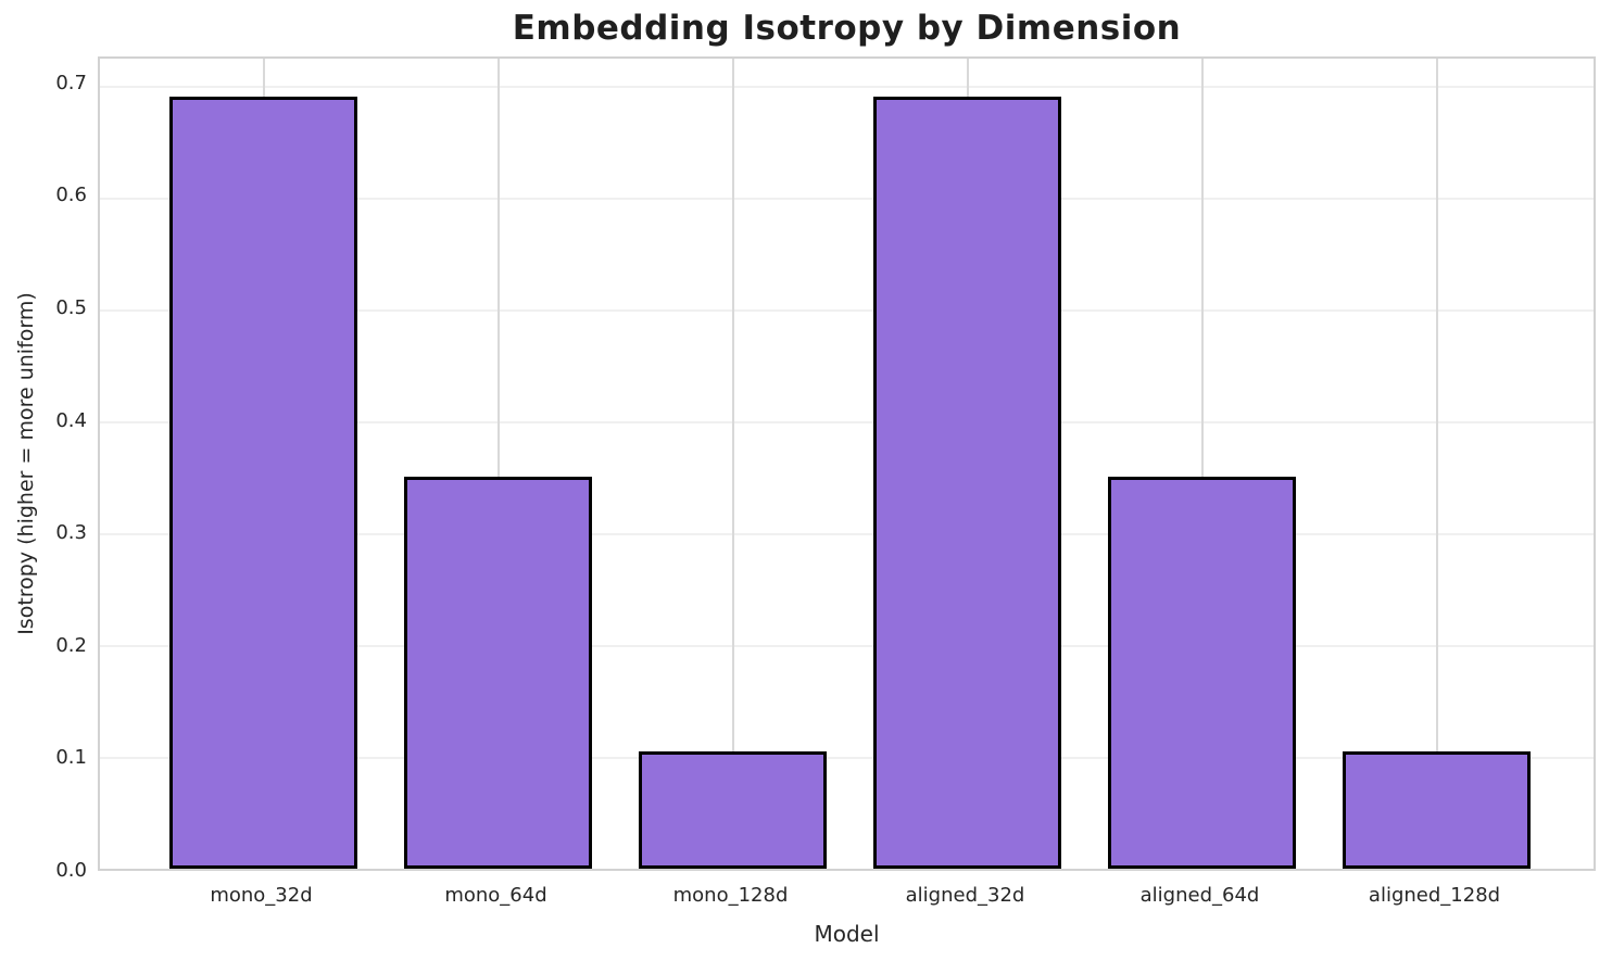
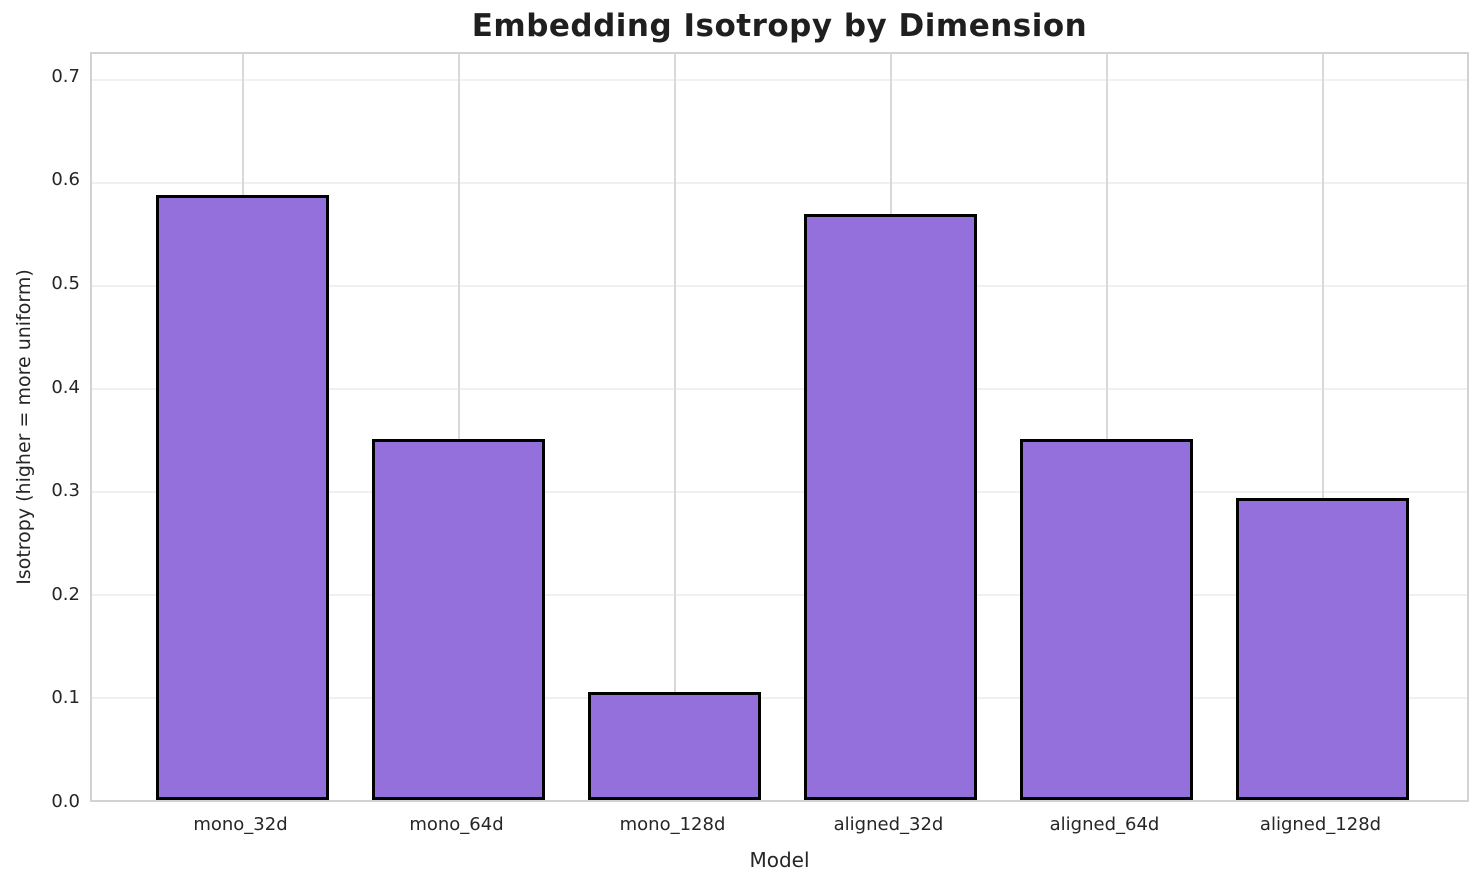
mono_32d: 0.690 -> 0.587
aligned_32d: 0.690 -> 0.569
aligned_128d: 0.105 -> 0.293
